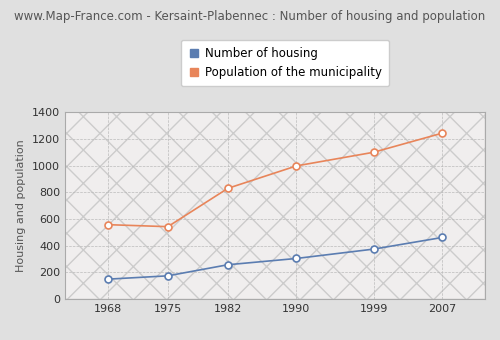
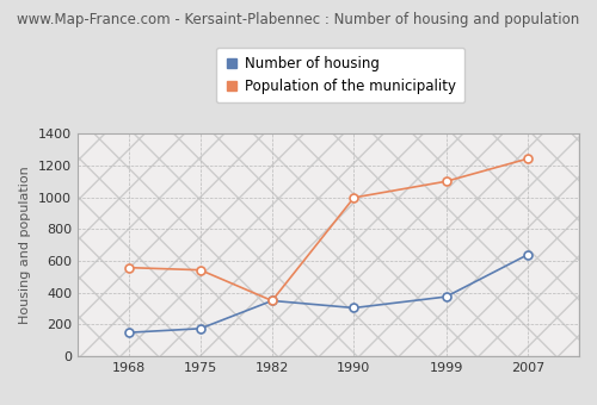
Number of housing/1982: 260 -> 350
Population of the municipality/1982: 830 -> 350
Number of housing/2007: 460 -> 640
